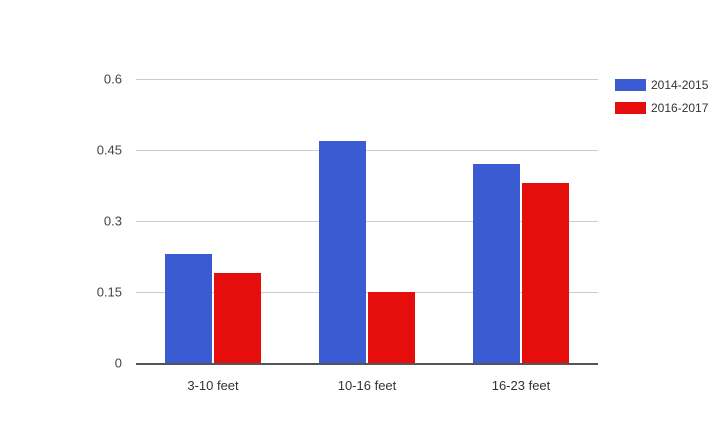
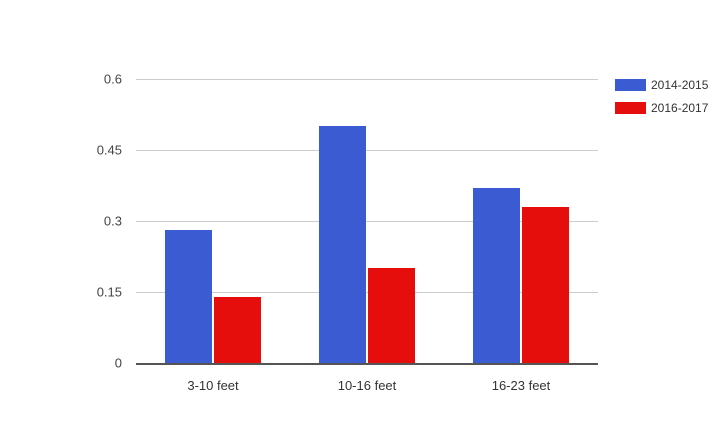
2014-2015/3-10 feet: 0.23 -> 0.28
2016-2017/3-10 feet: 0.19 -> 0.14
2014-2015/10-16 feet: 0.47 -> 0.50
2016-2017/10-16 feet: 0.15 -> 0.20
2014-2015/16-23 feet: 0.42 -> 0.37
2016-2017/16-23 feet: 0.38 -> 0.33
